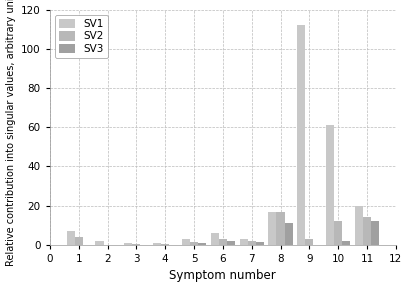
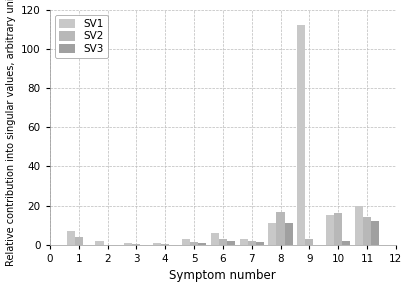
SV1/8: 17 -> 11
SV1/10: 61 -> 15
SV2/10: 12 -> 16
